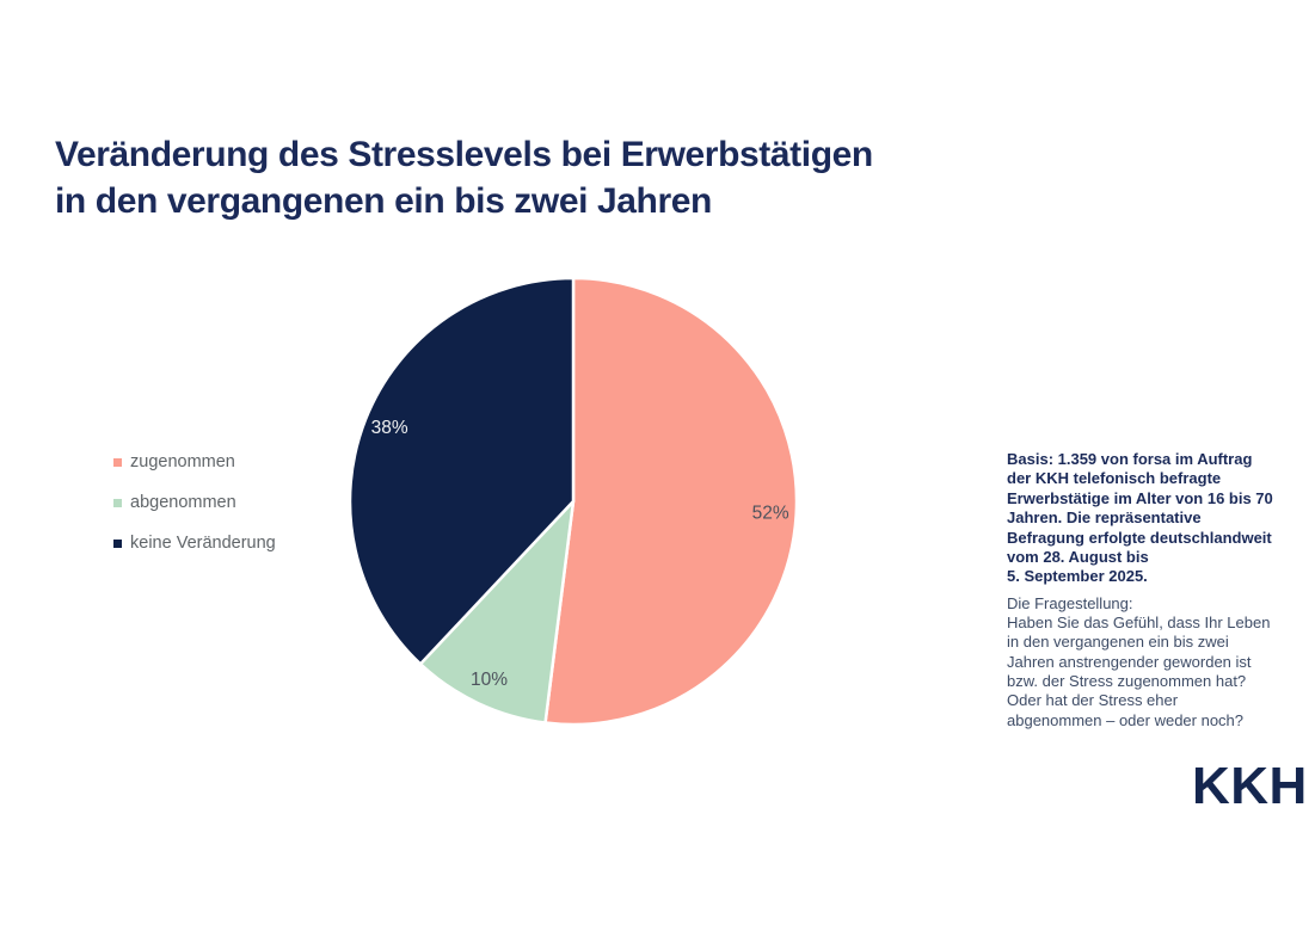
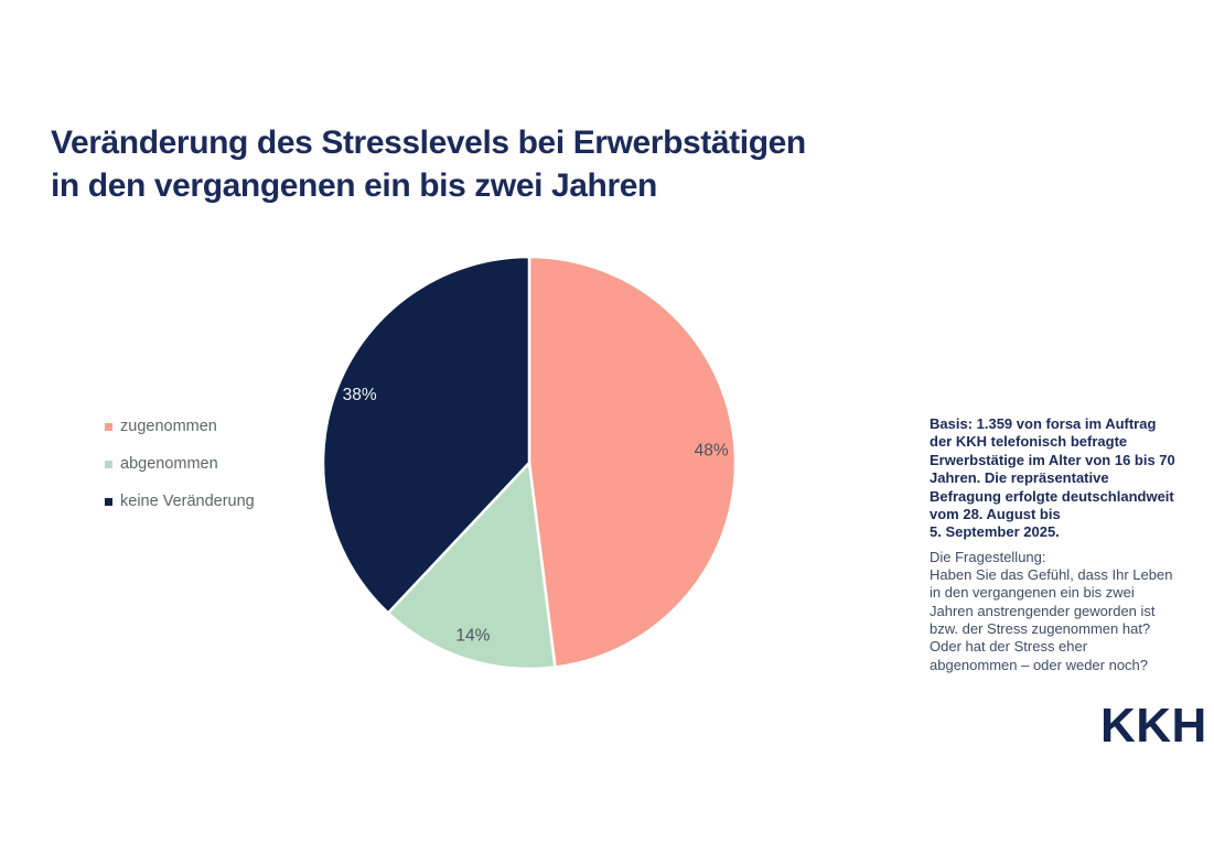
zugenommen: 52% -> 48%
abgenommen: 10% -> 14%
